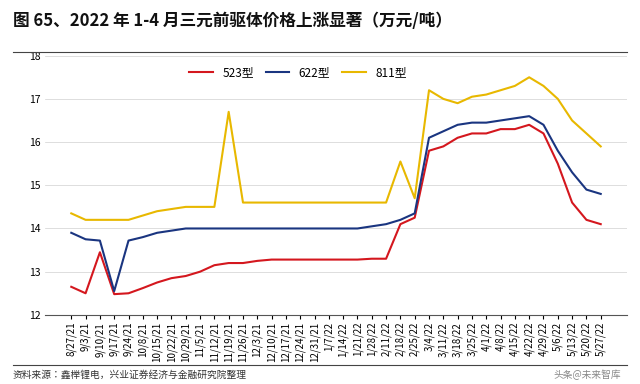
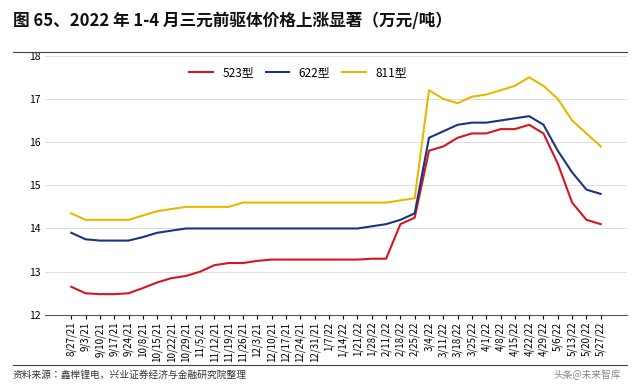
523型/9/10/21: 13.45 -> 12.48
622型/9/17/21: 12.55 -> 13.72
811型/11/19/21: 16.70 -> 14.50
811型/2/18/22: 15.55 -> 14.65
